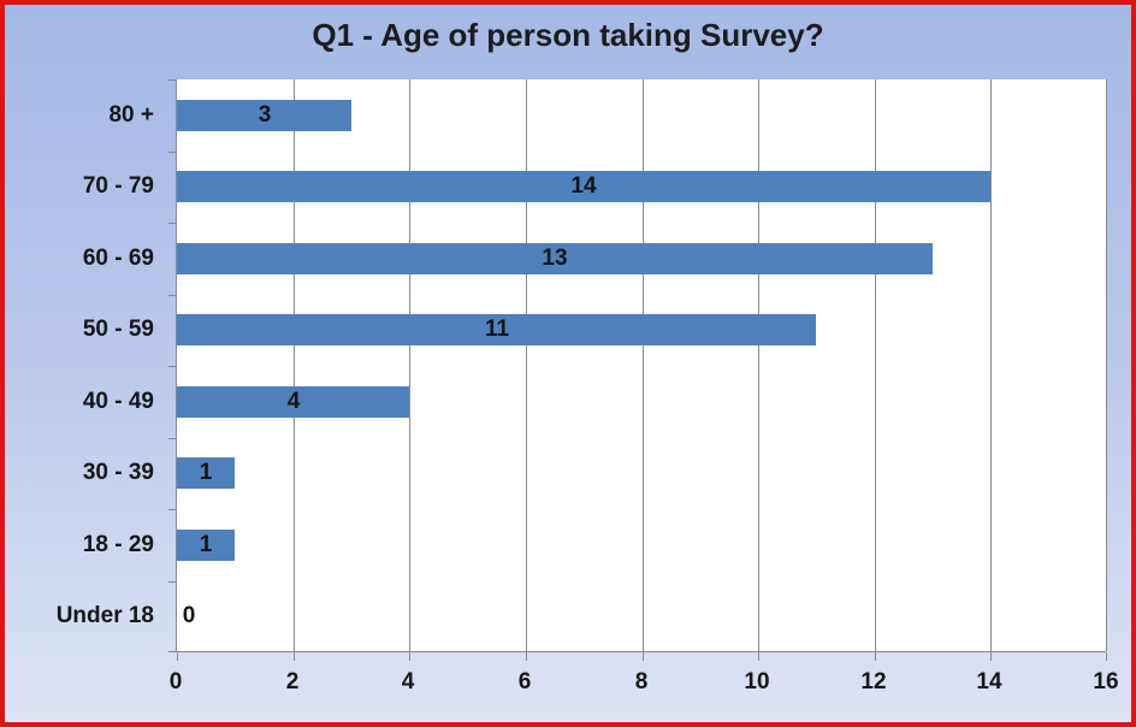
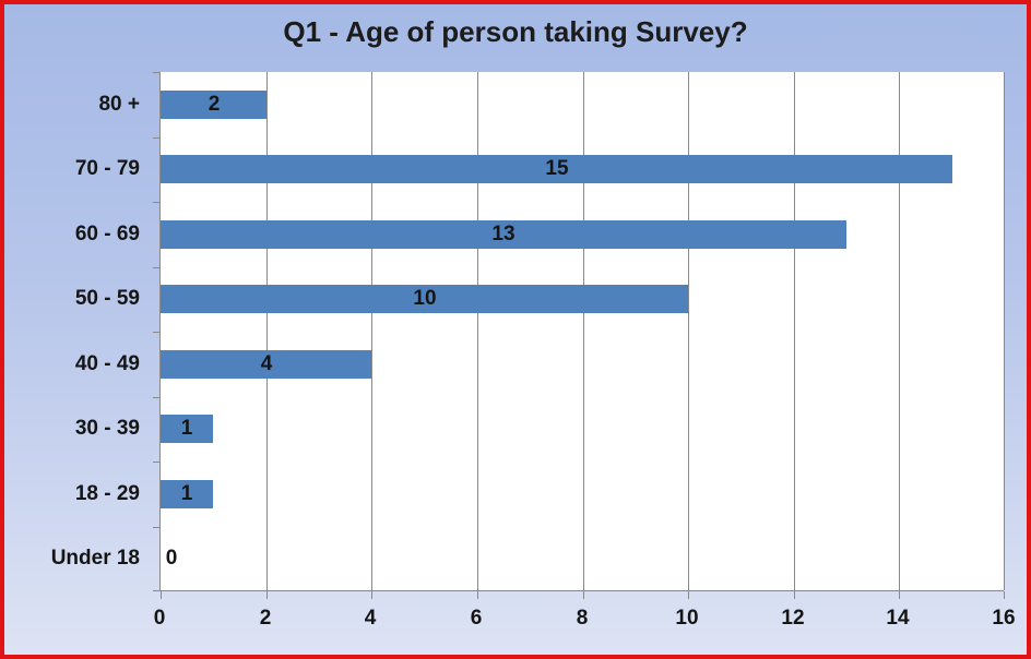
80 +: 3 -> 2
70 - 79: 14 -> 15
50 - 59: 11 -> 10
